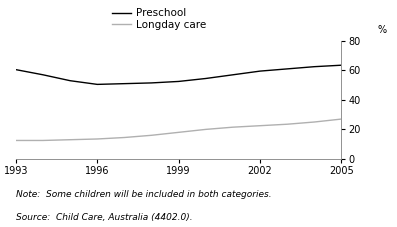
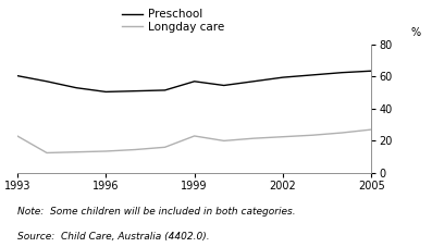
Longday care/1993: 12 -> 23
Preschool/1999: 52 -> 57
Longday care/1999: 18 -> 23
